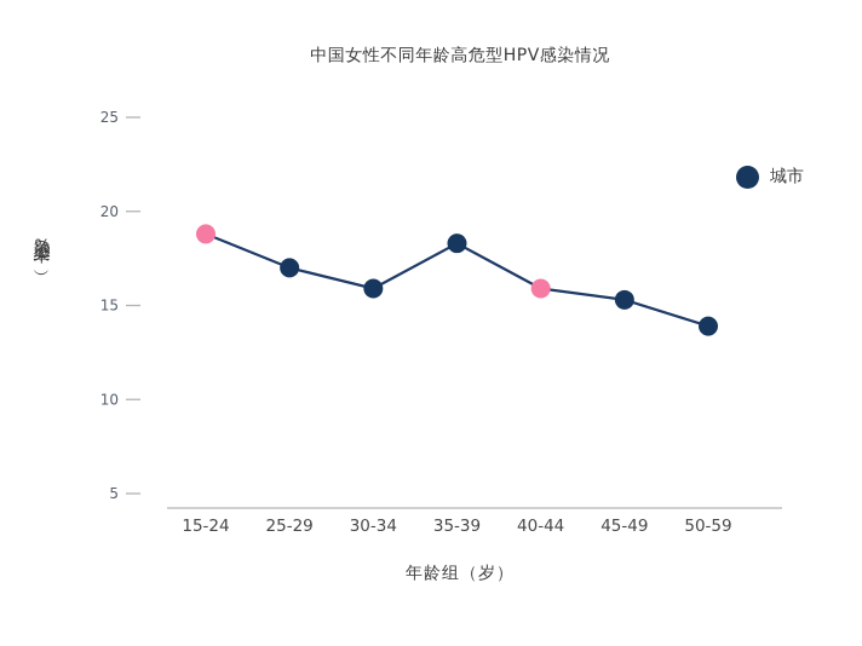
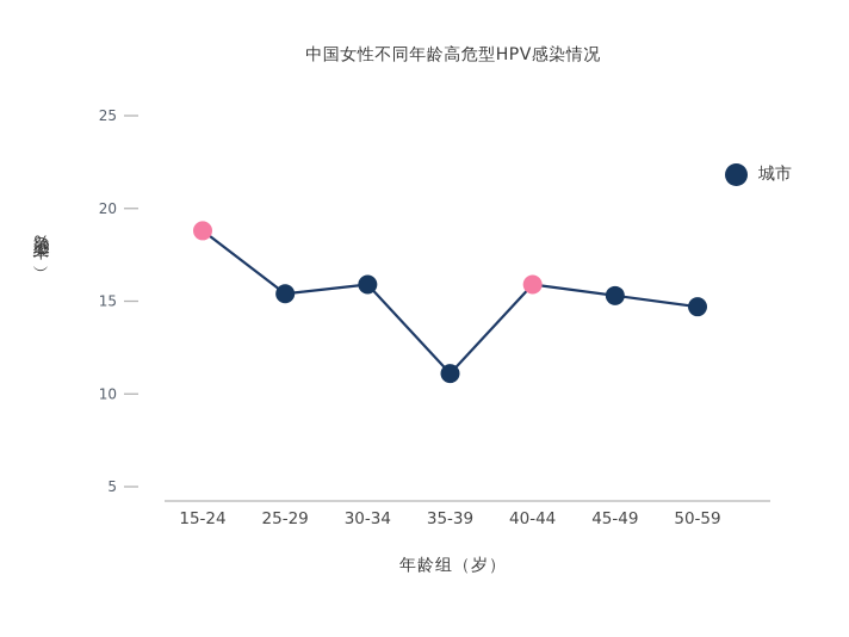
25-29: 17.0 -> 15.4
35-39: 18.3 -> 11.1
50-59: 13.9 -> 14.7
